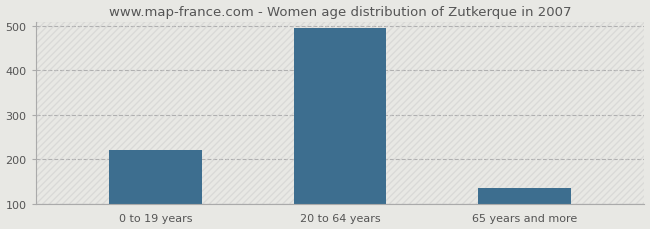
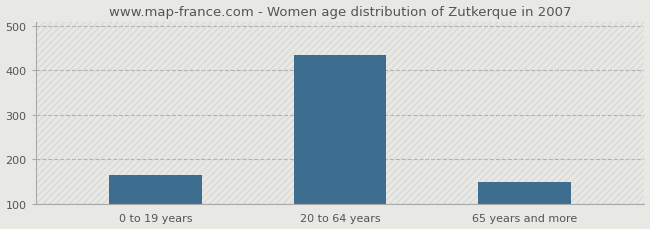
0 to 19 years: 222 -> 165
20 to 64 years: 496 -> 435
65 years and more: 135 -> 150
